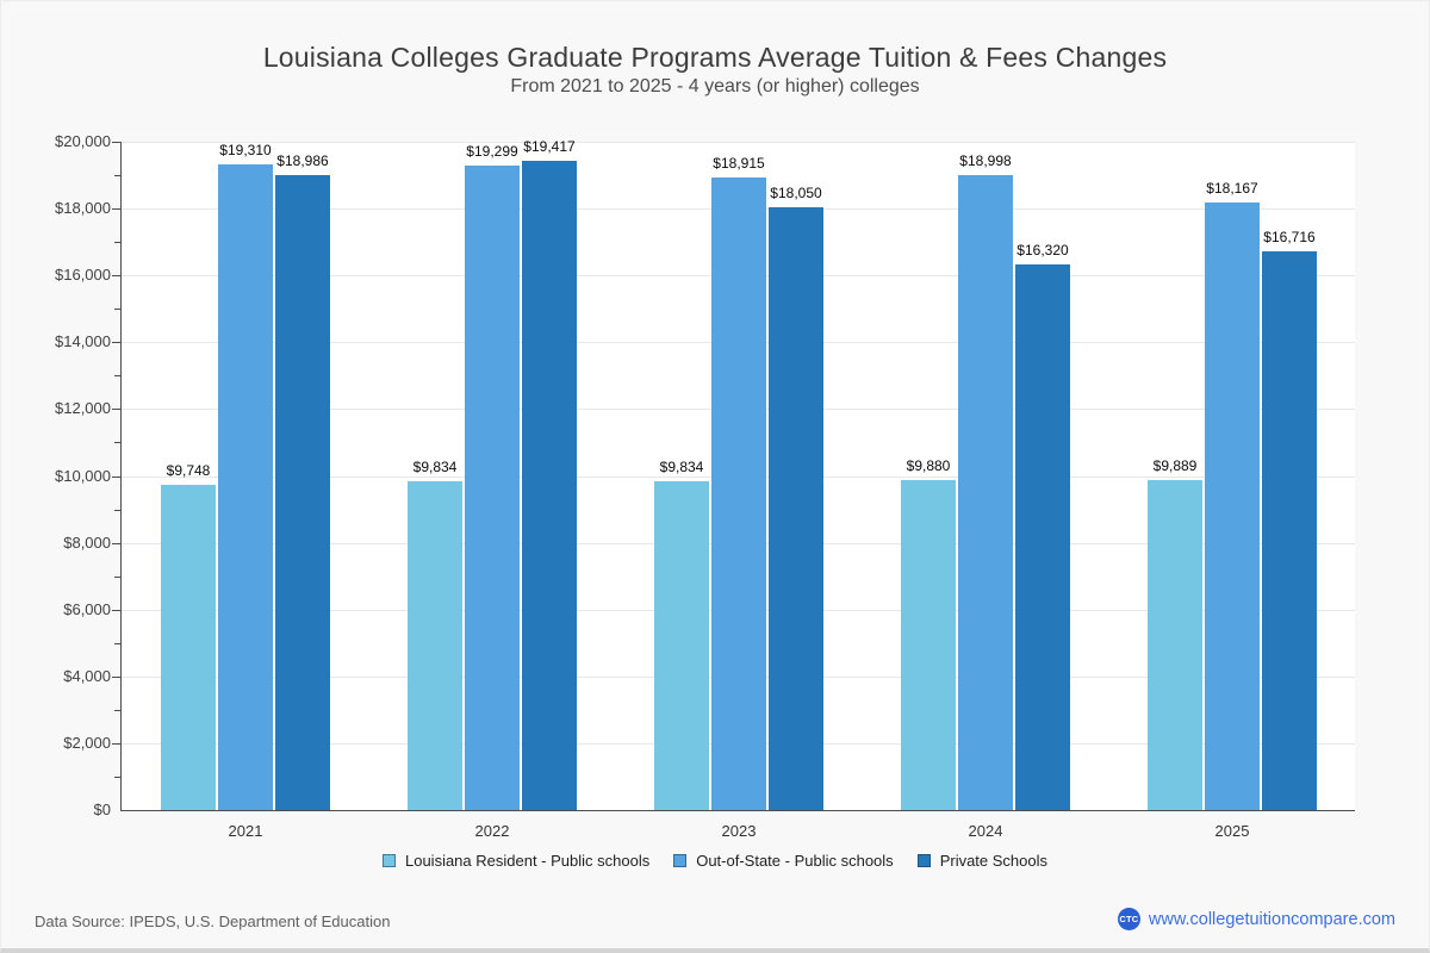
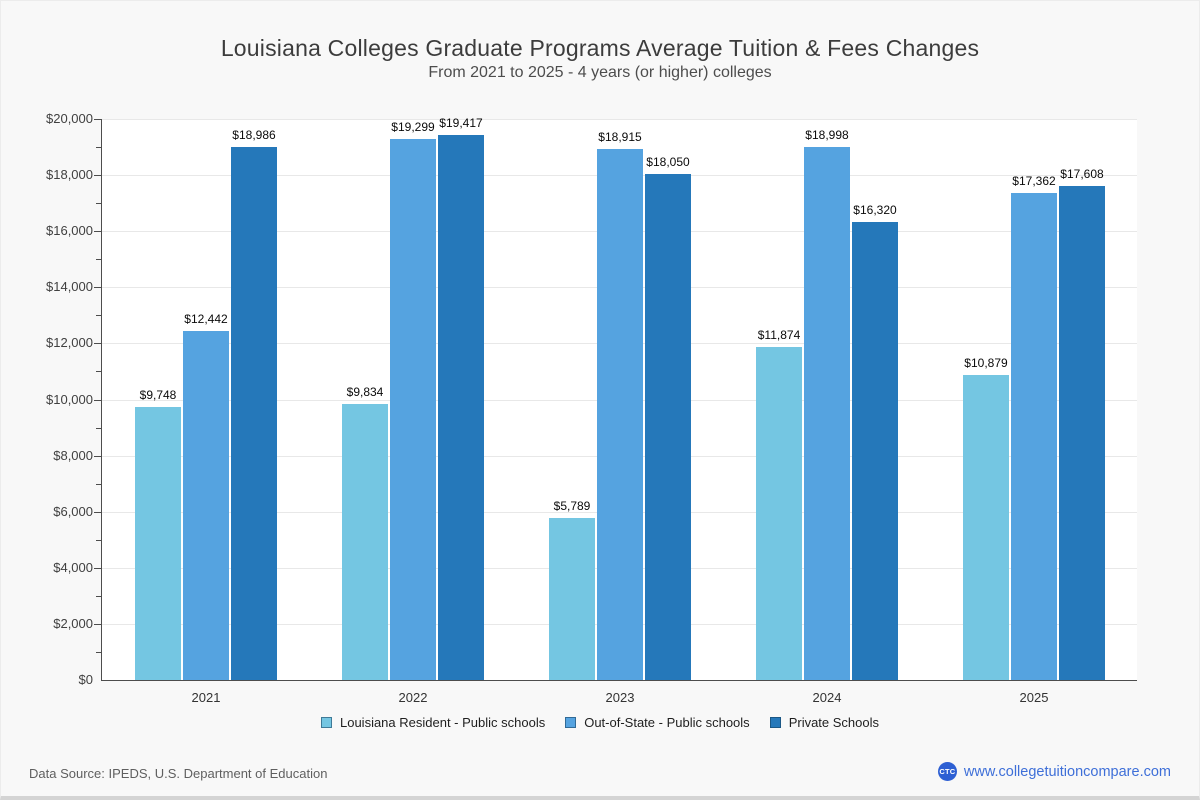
Out-of-State - Public schools/2021: $19,310 -> $12,442
Louisiana Resident - Public schools/2023: $9,834 -> $5,789
Louisiana Resident - Public schools/2024: $9,880 -> $11,874
Louisiana Resident - Public schools/2025: $9,889 -> $10,879
Out-of-State - Public schools/2025: $18,167 -> $17,362
Private Schools/2025: $16,716 -> $17,608
